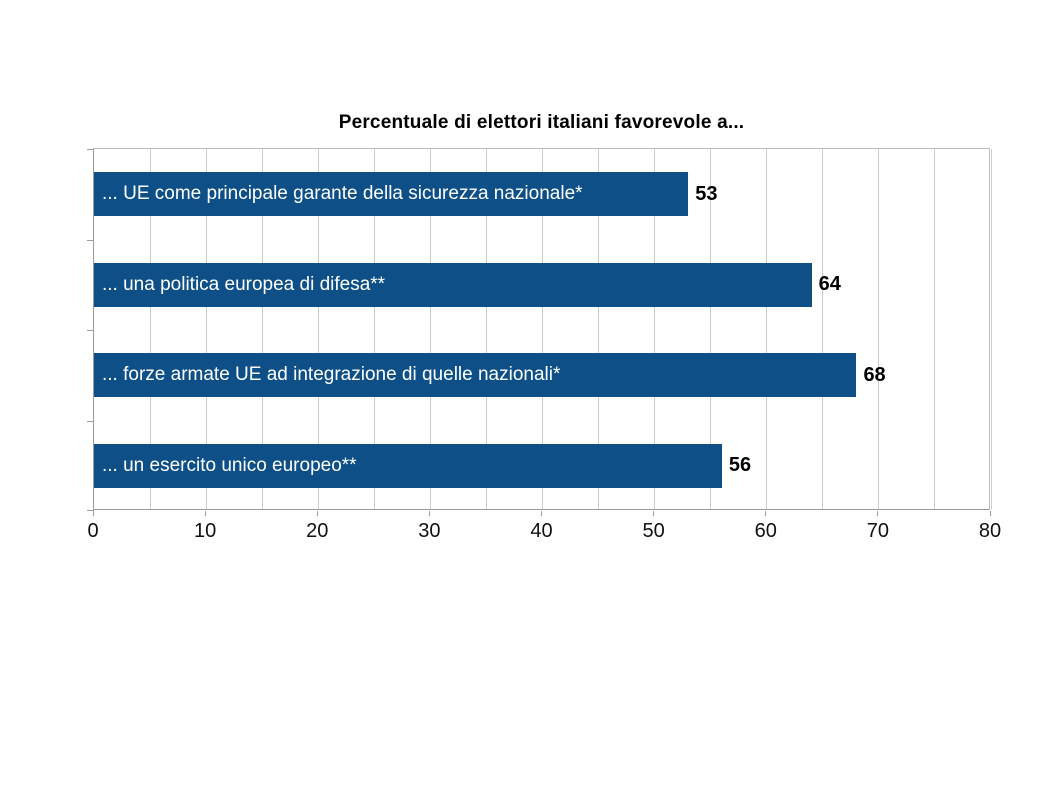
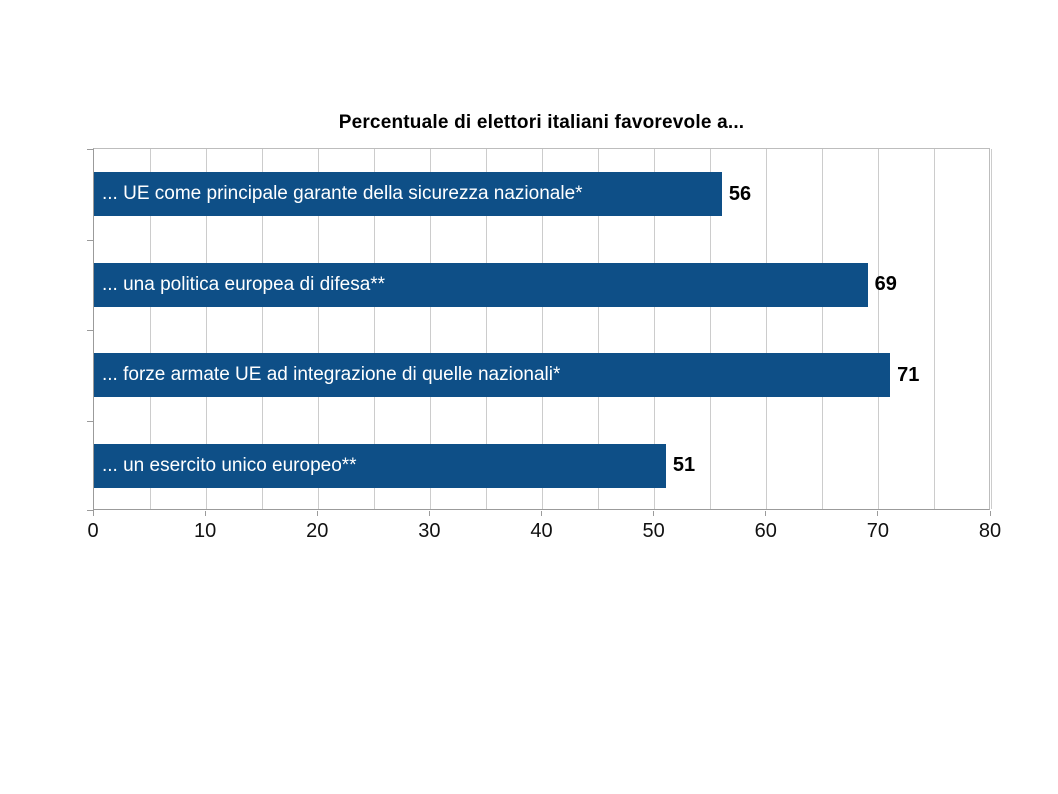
... UE come principale garante della sicurezza nazionale*: 53 -> 56
... una politica europea di difesa**: 64 -> 69
... forze armate UE ad integrazione di quelle nazionali*: 68 -> 71
... un esercito unico europeo**: 56 -> 51
